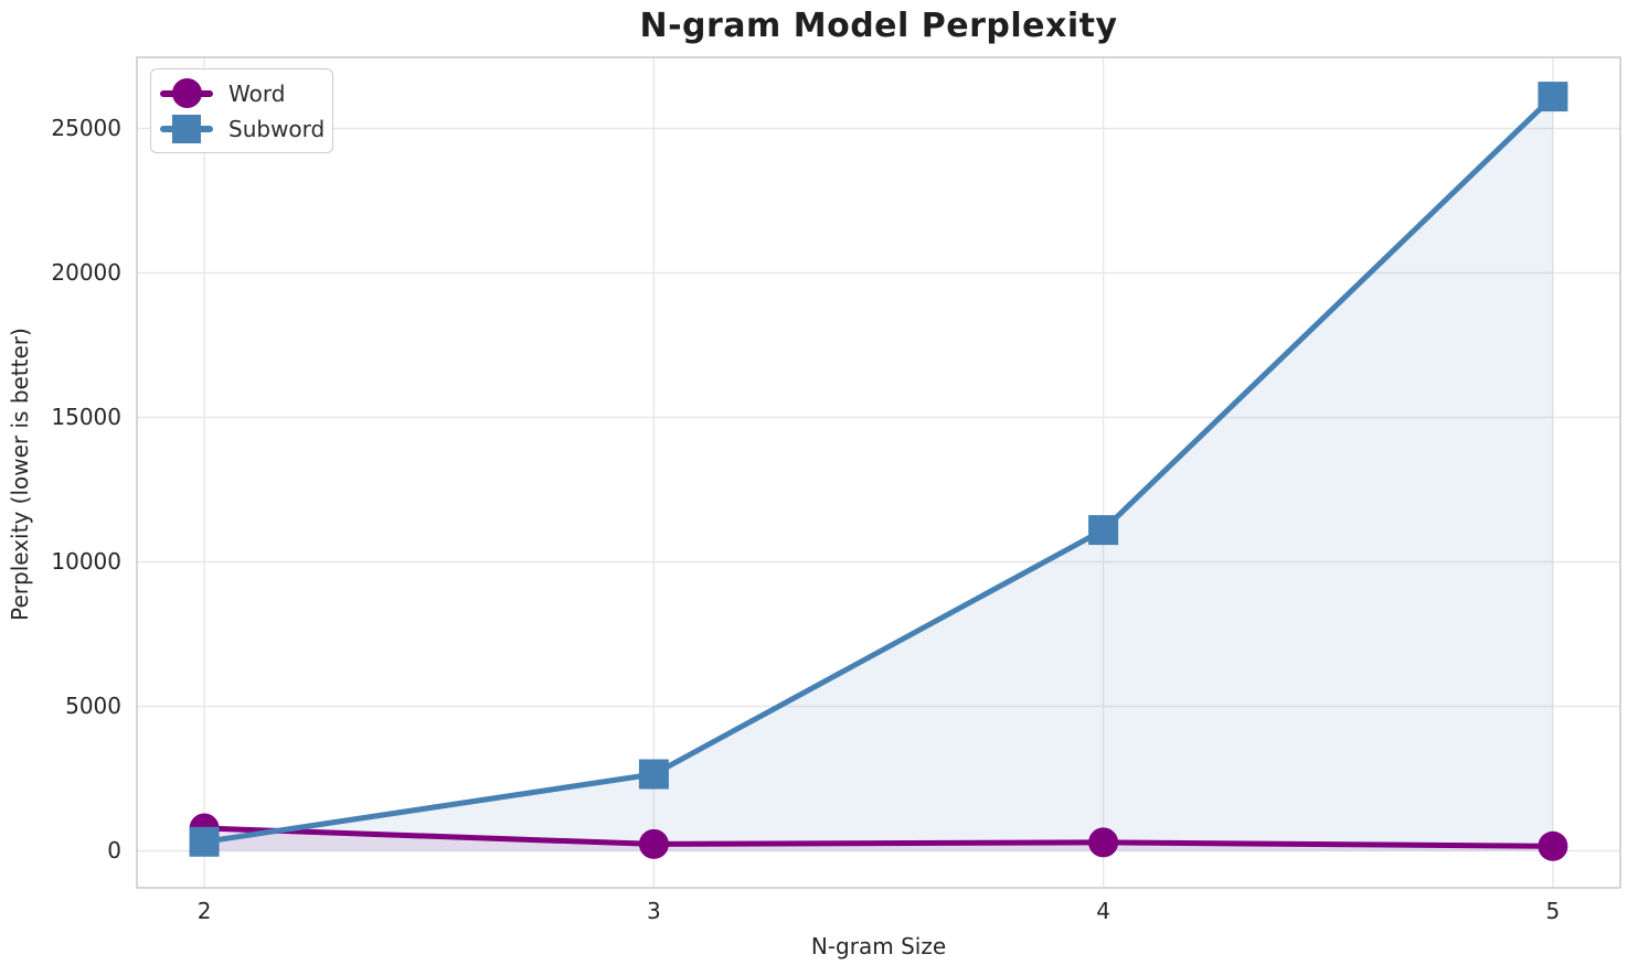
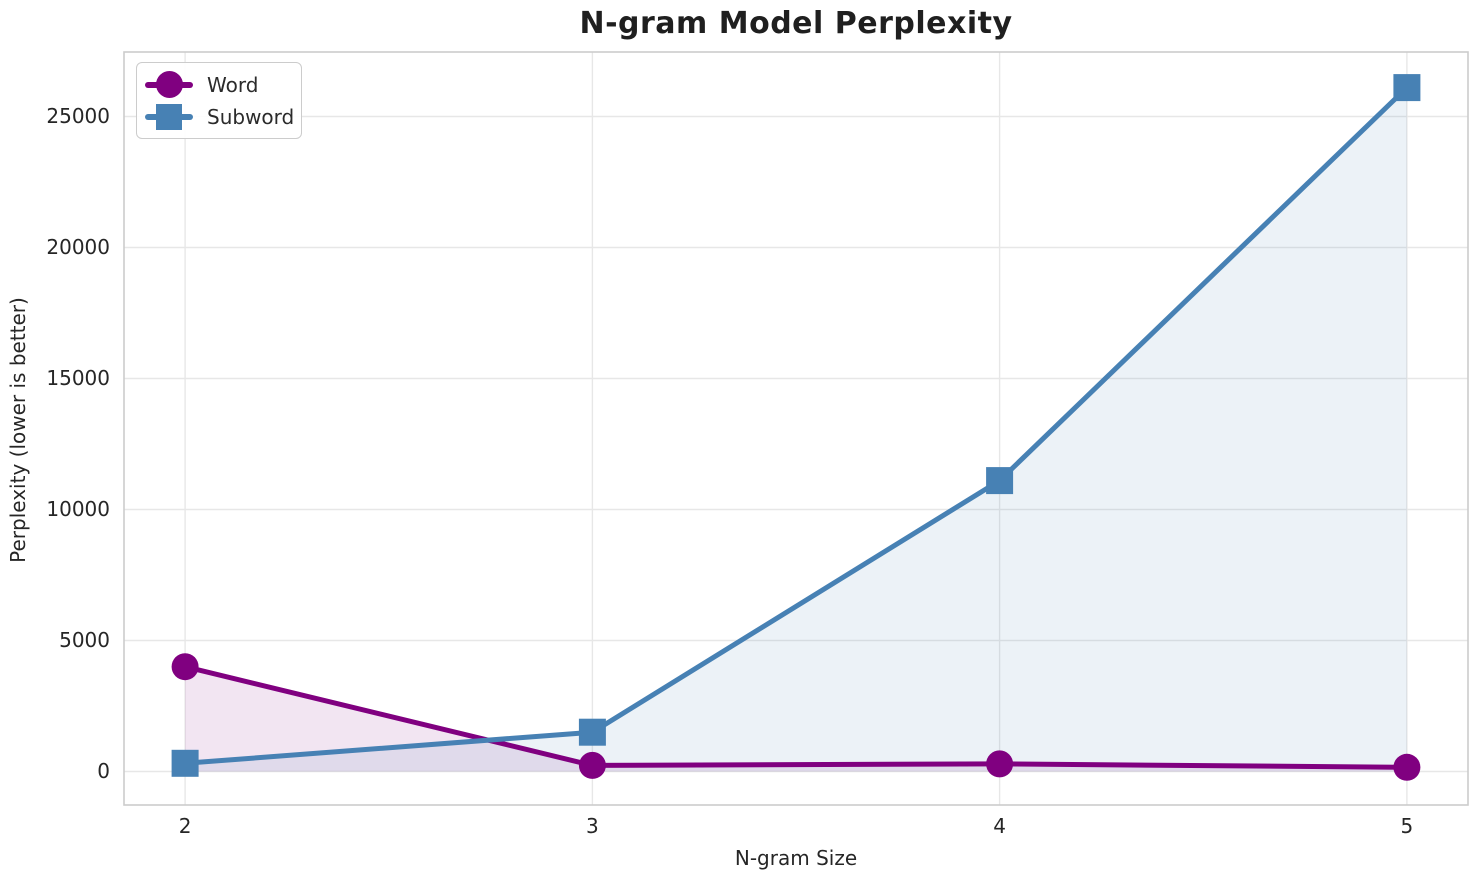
Word/2: 800 -> 4000
Subword/3: 2600 -> 1500
